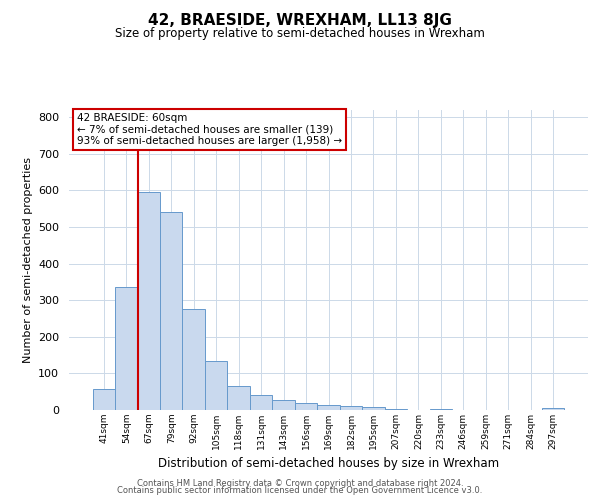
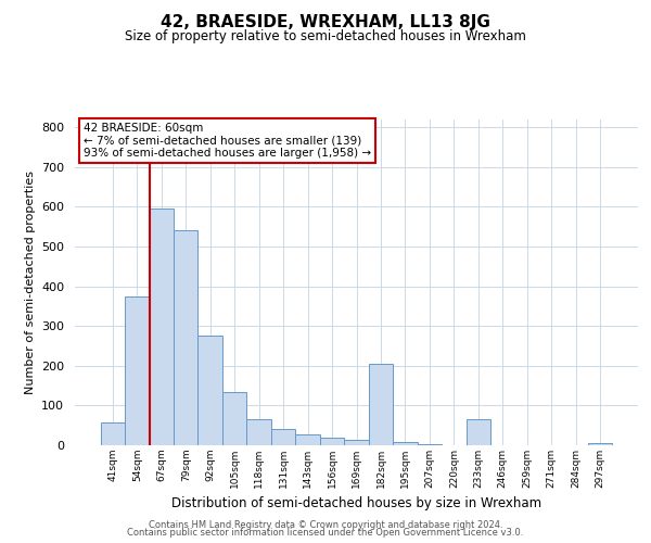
54sqm: 335 -> 375
182sqm: 10 -> 205
233sqm: 4 -> 65
